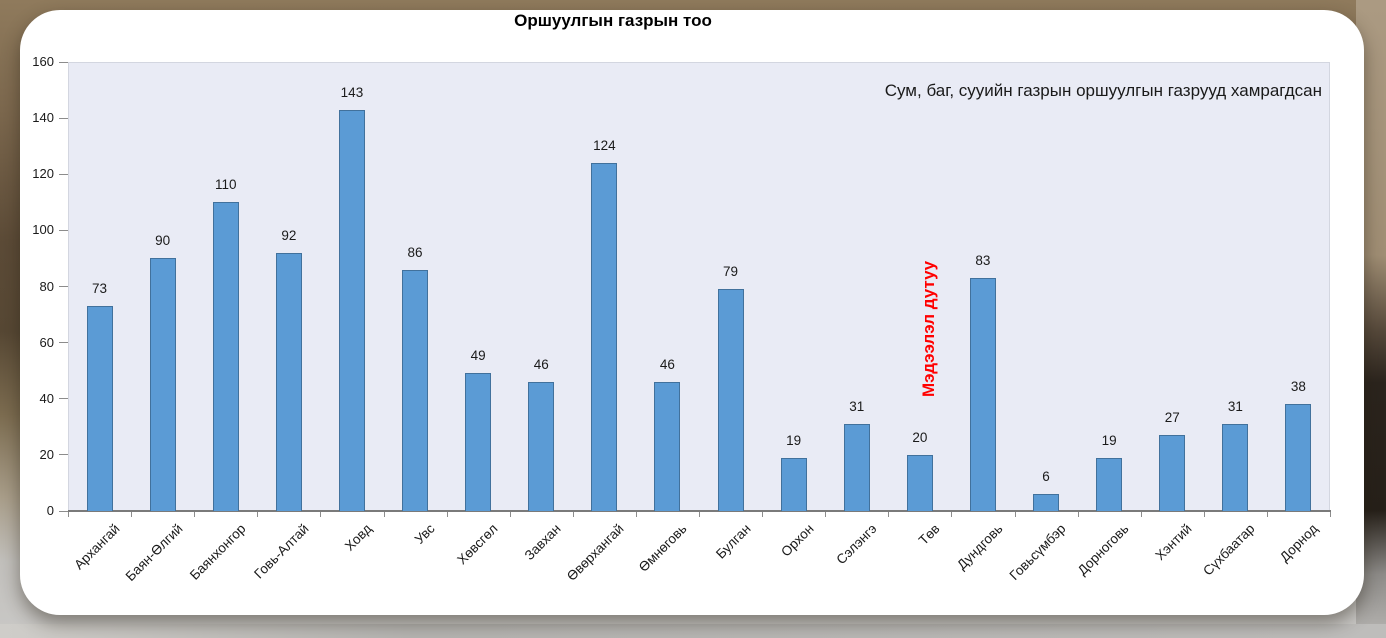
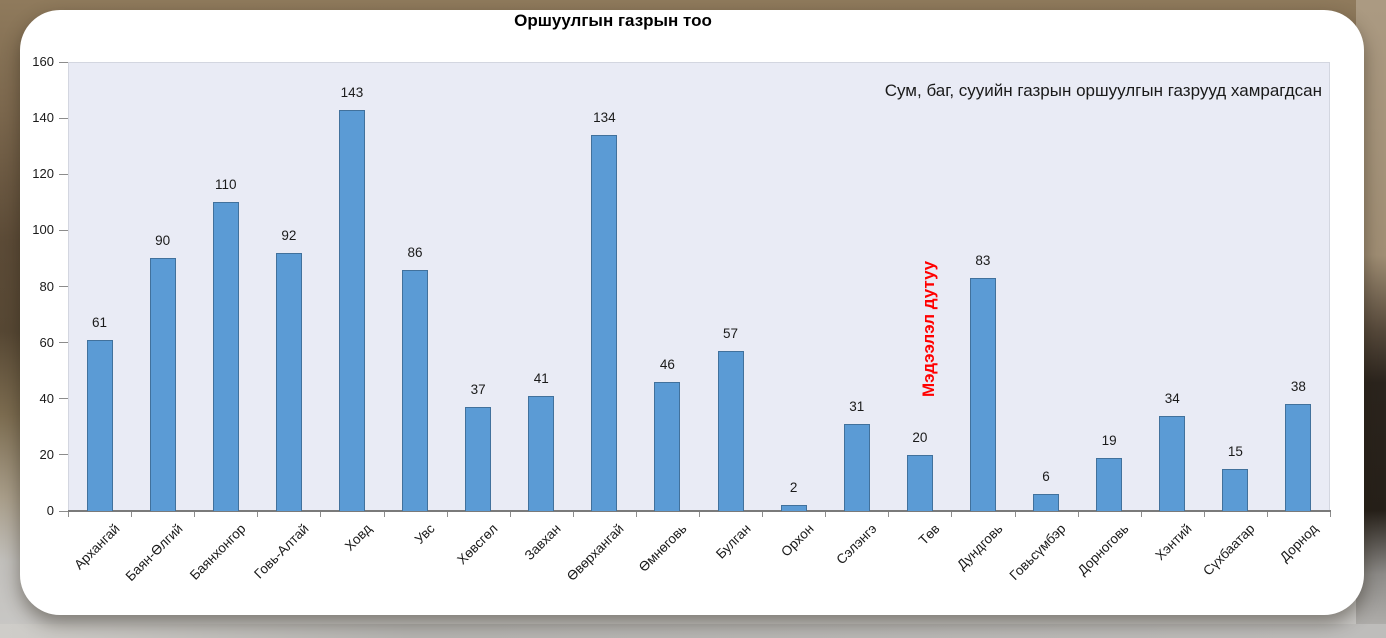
Архангай: 73 -> 61
Хөвсгөл: 49 -> 37
Завхан: 46 -> 41
Өвөрхангай: 124 -> 134
Булган: 79 -> 57
Орхон: 19 -> 2
Хэнтий: 27 -> 34
Сүхбаатар: 31 -> 15
